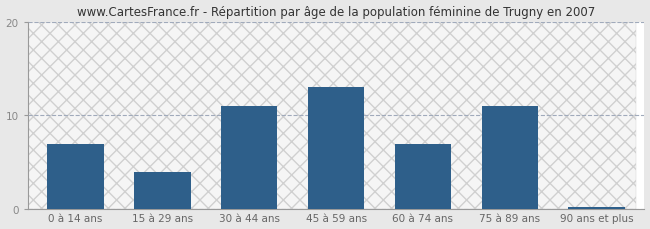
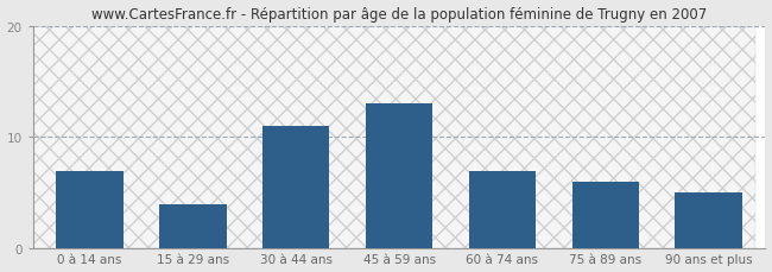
75 à 89 ans: 11.0 -> 6.0
90 ans et plus: 0.2 -> 5.0
